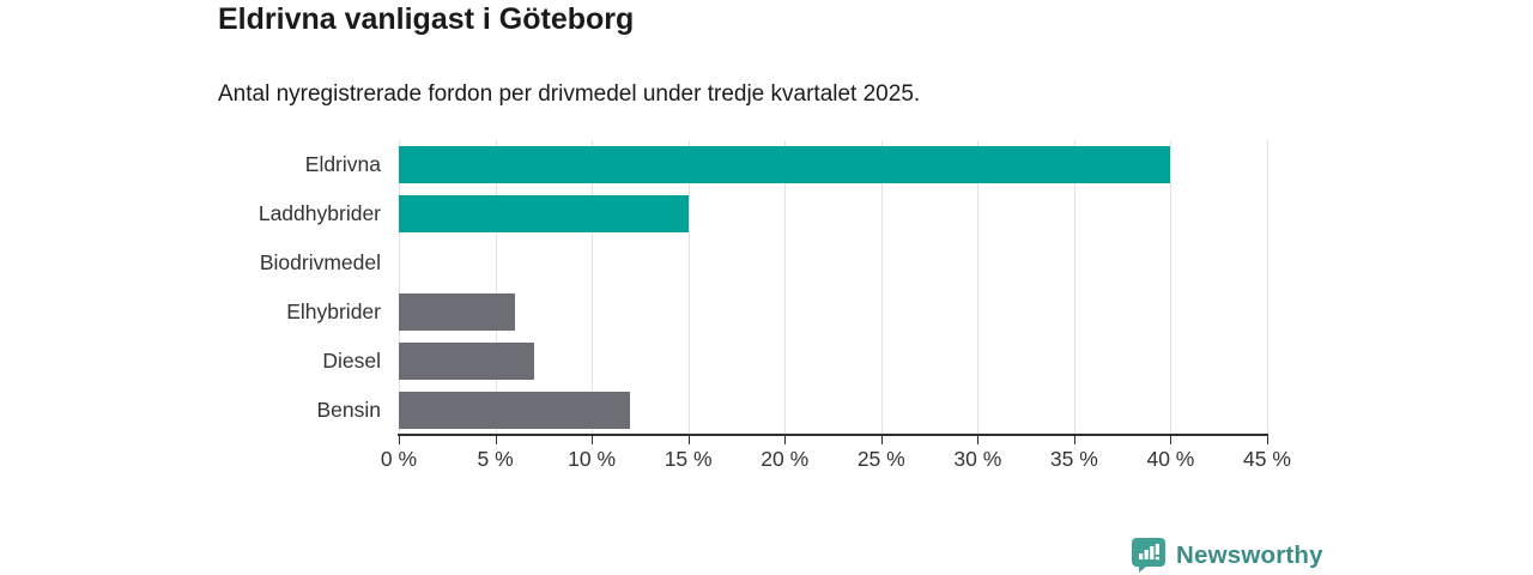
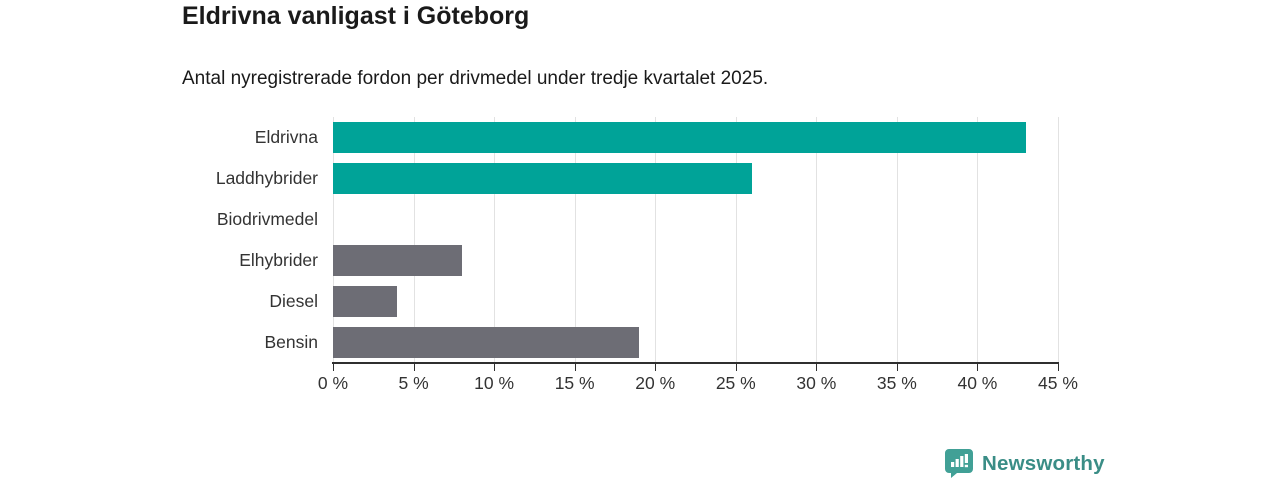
Eldrivna: 40% -> 43%
Laddhybrider: 15% -> 26%
Elhybrider: 6% -> 8%
Diesel: 7% -> 4%
Bensin: 12% -> 19%
